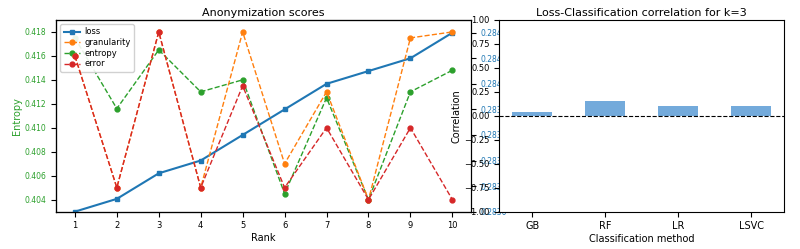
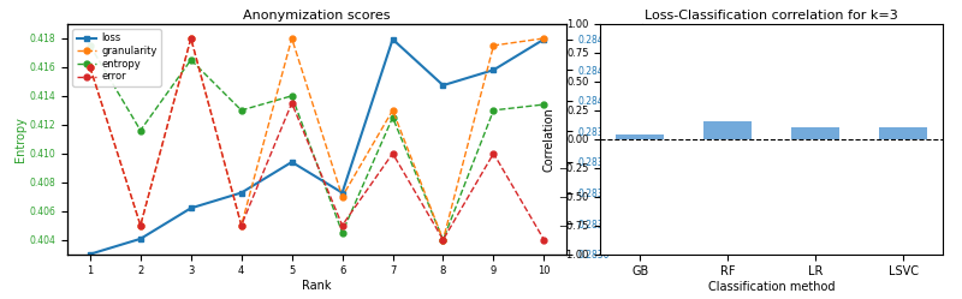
Anonymization scores/loss/6: 0.2838 -> 0.2834
Anonymization scores/loss/7: 0.2840 -> 0.2844
Anonymization scores/entropy/10: 0.4148 -> 0.4134
